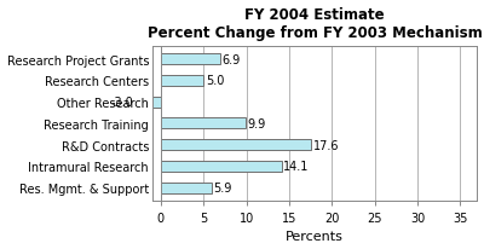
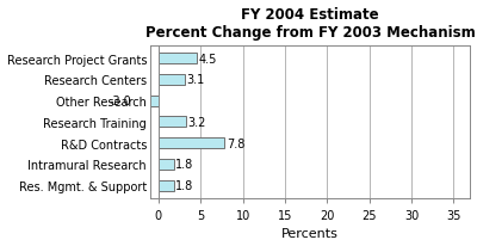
Research Project Grants: 6.9 -> 4.5
Research Centers: 5.0 -> 3.1
Research Training: 9.9 -> 3.2
R&D Contracts: 17.6 -> 7.8
Intramural Research: 14.1 -> 1.8
Res. Mgmt. & Support: 5.9 -> 1.8
